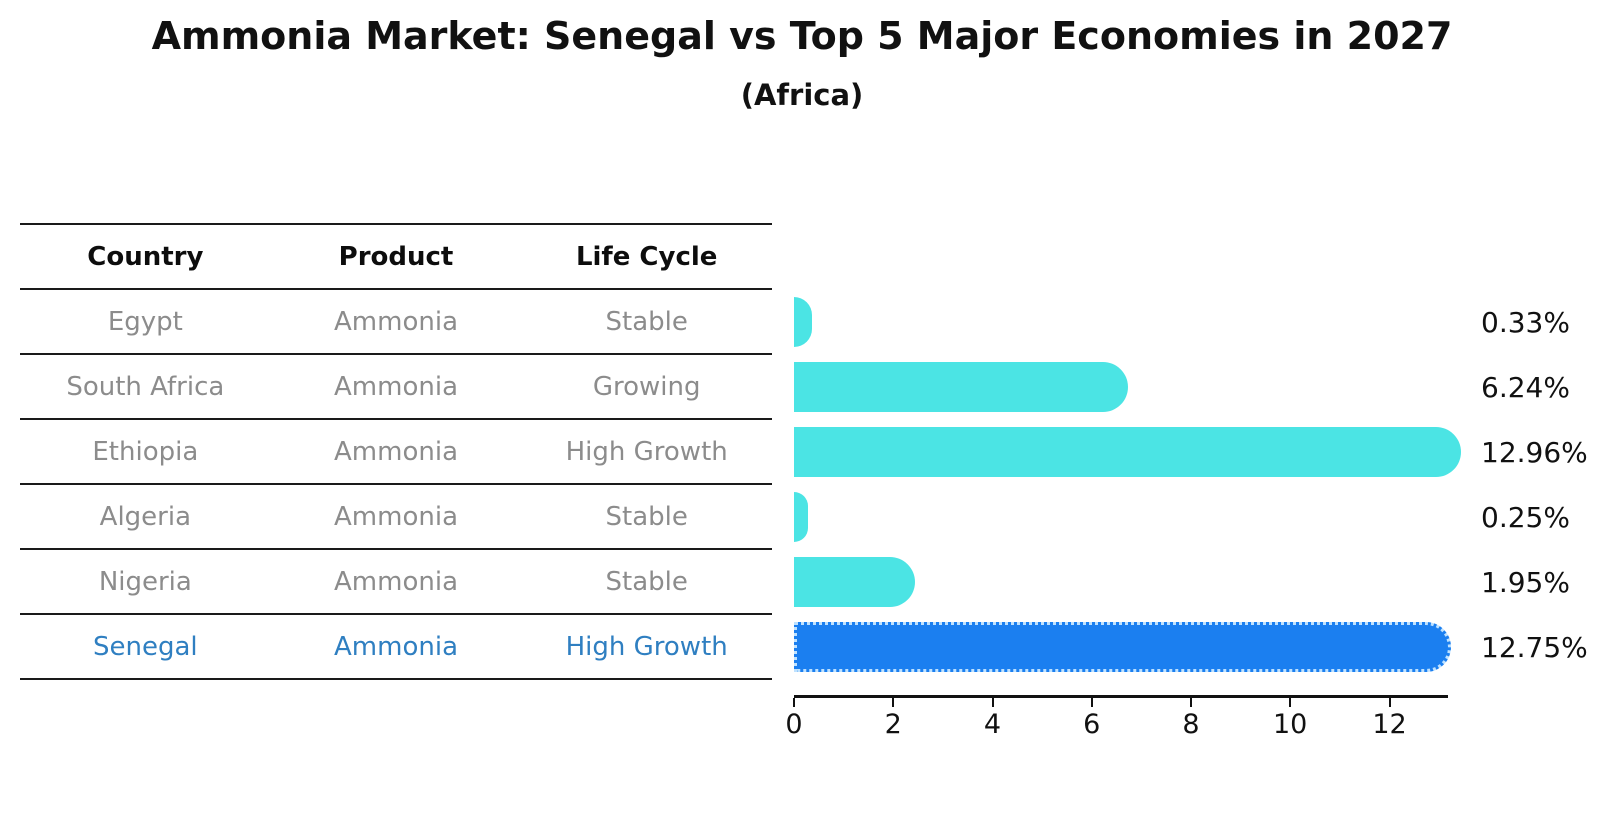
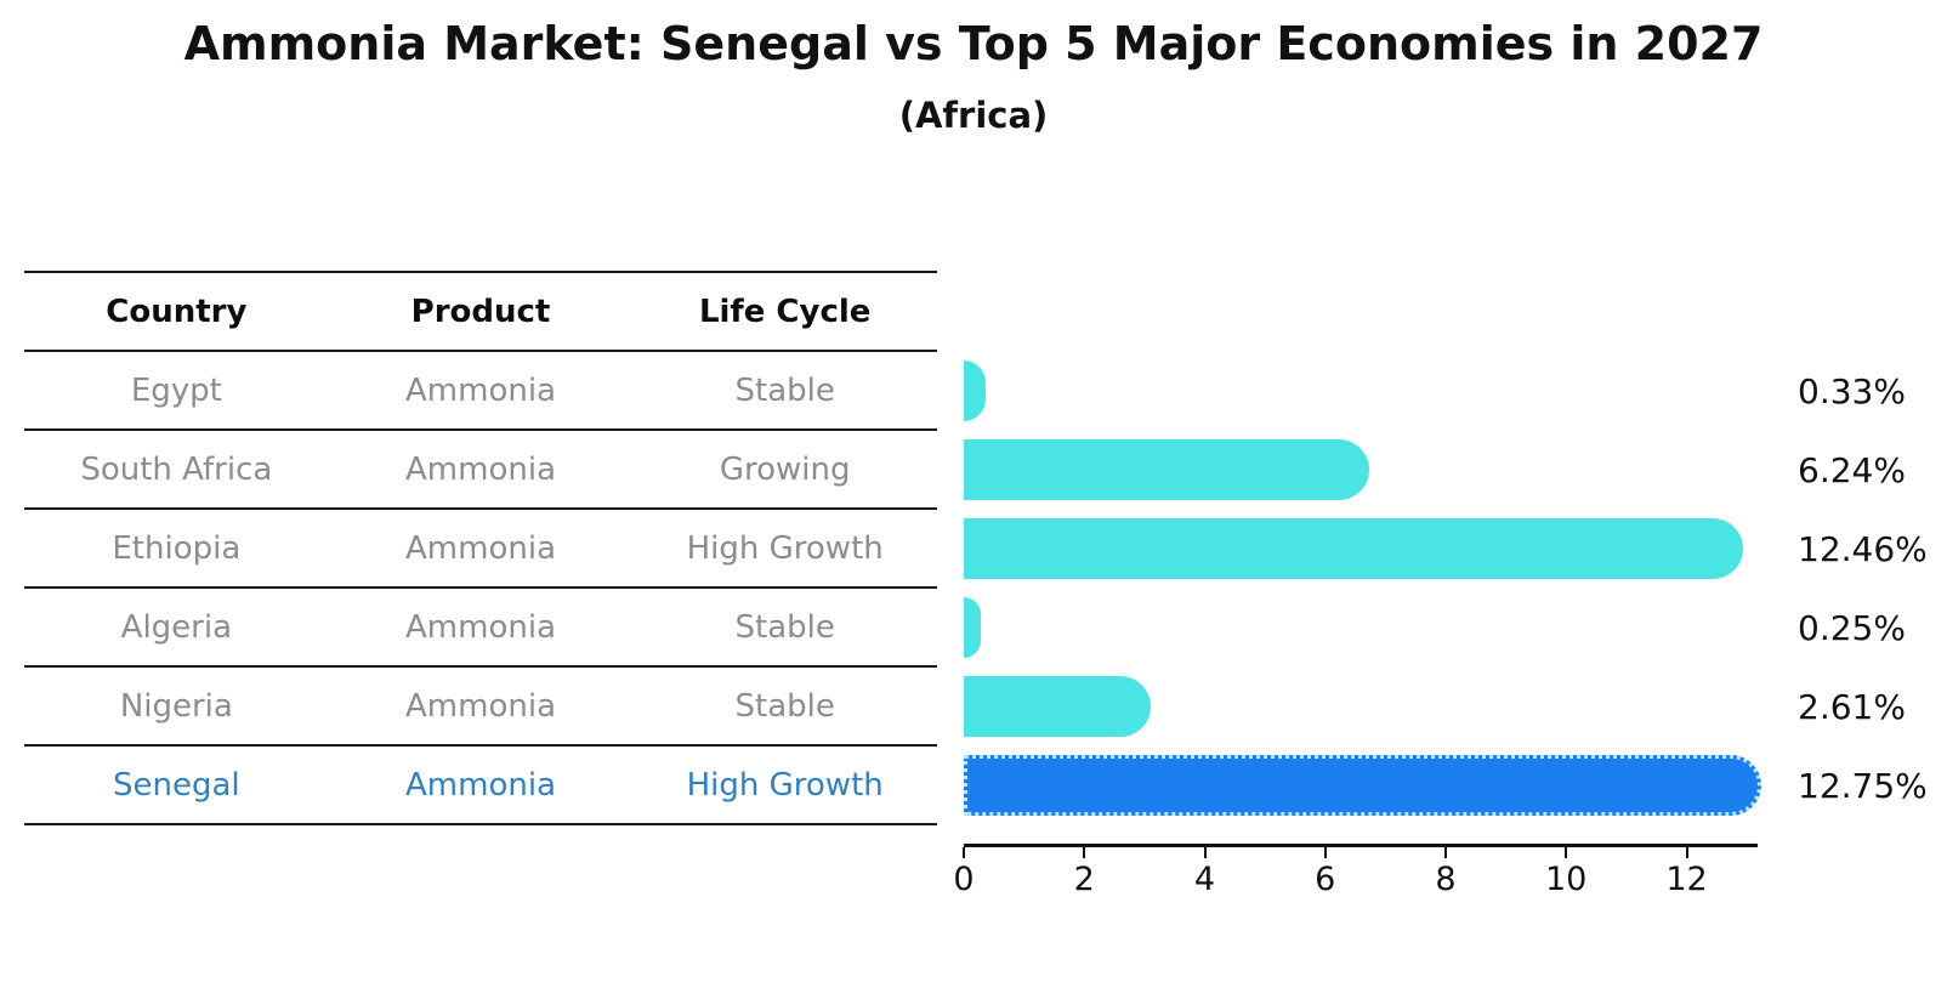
Ethiopia: 12.96% -> 12.46%
Nigeria: 1.95% -> 2.61%
